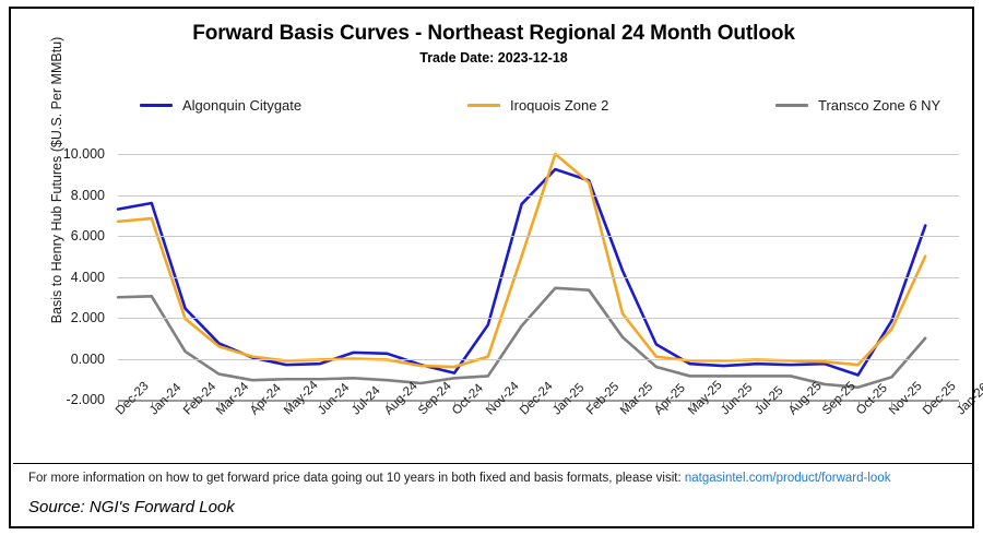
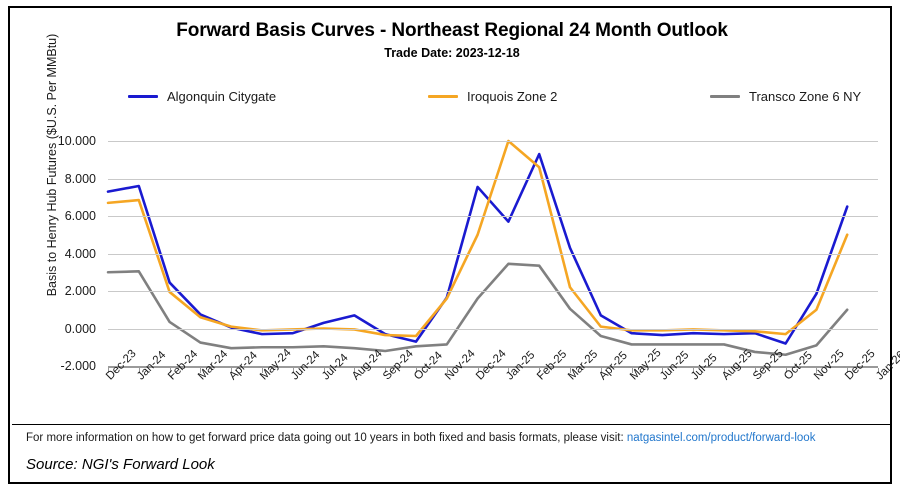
Algonquin Citygate/Aug-24: 0.2 -> 0.7
Iroquois Zone 2/Nov-24: 0.1 -> 1.6
Algonquin Citygate/Jan-25: 9.2 -> 5.7
Algonquin Citygate/Feb-25: 8.7 -> 9.3
Iroquois Zone 2/Nov-25: 1.4 -> 1.0
